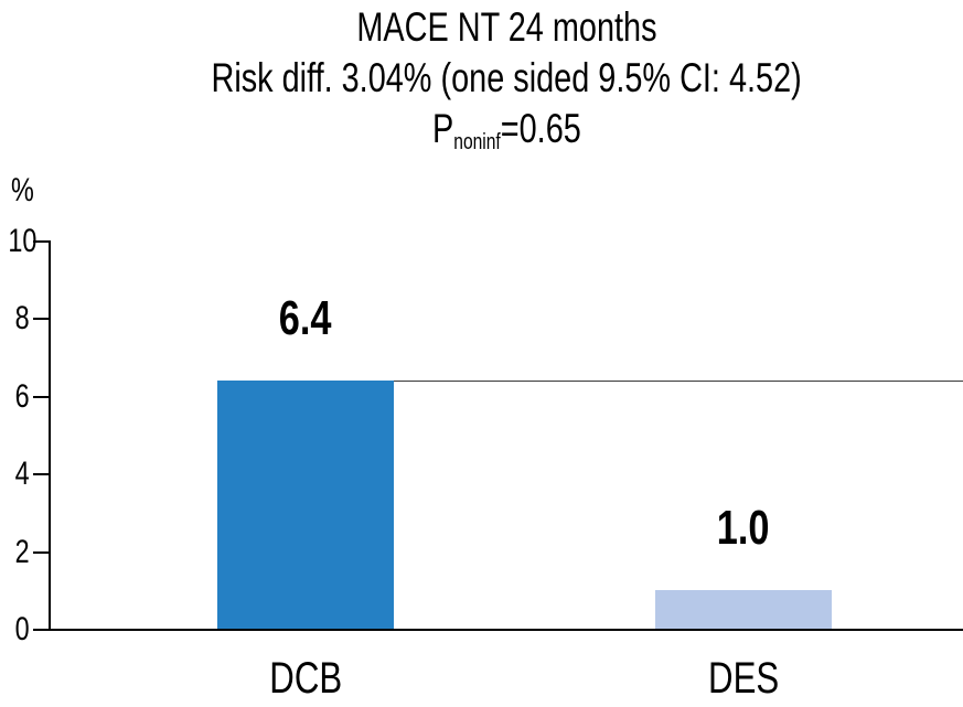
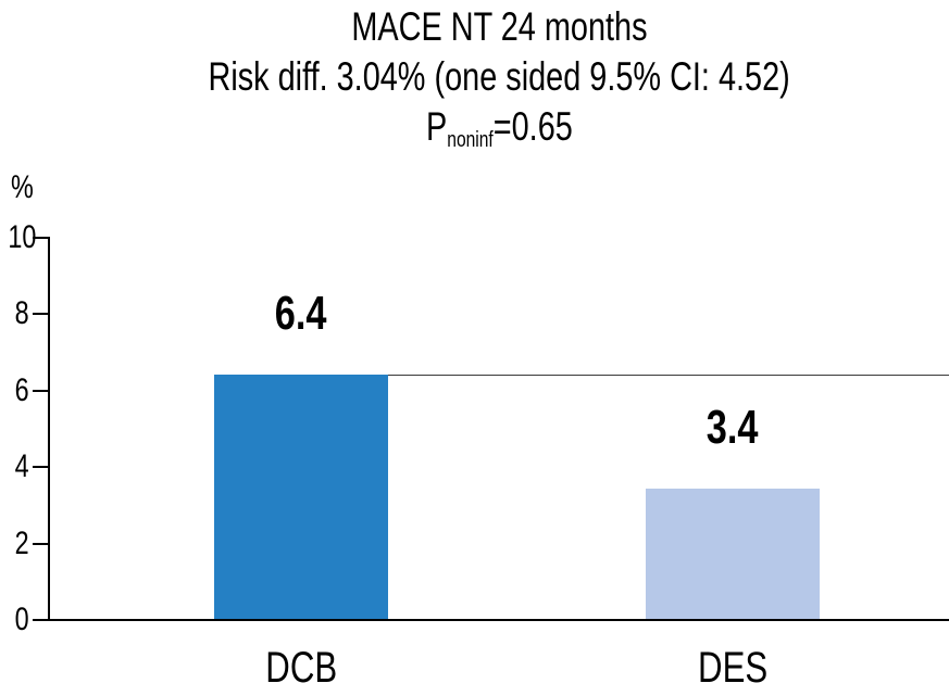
DES: 1.0 -> 3.4
